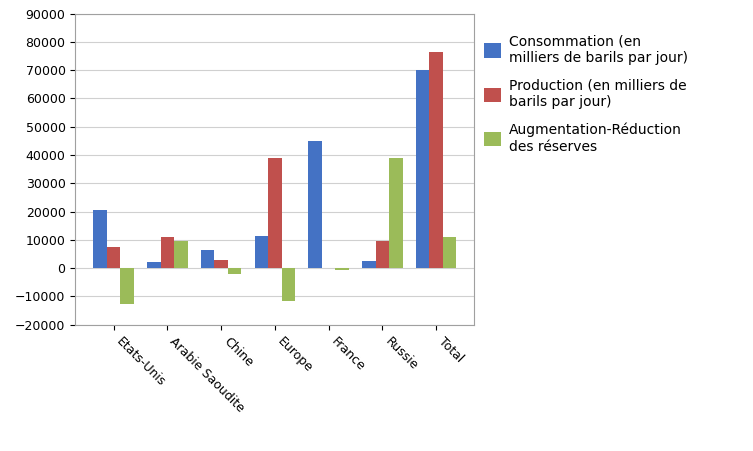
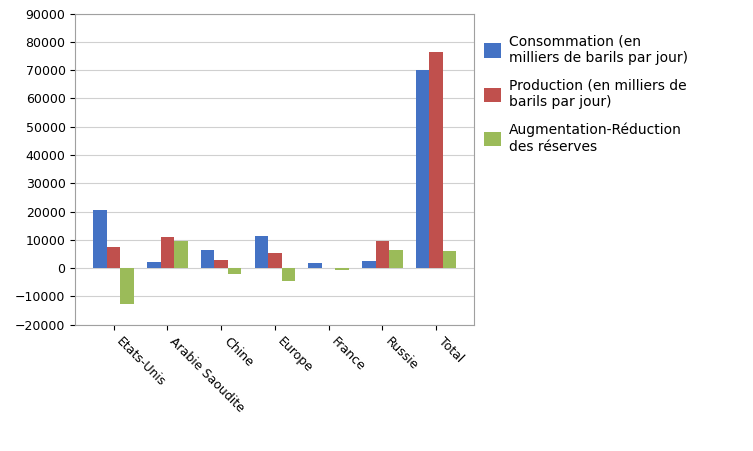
Production (en milliers de barils par jour)/Europe: 39000 -> 5500
Augmentation-Réduction des réserves/Europe: -11500 -> -4500
Consommation (en milliers de barils par jour)/France: 45000 -> 1900
Augmentation-Réduction des réserves/Russie: 39000 -> 6500
Augmentation-Réduction des réserves/Total: 11000 -> 6000
